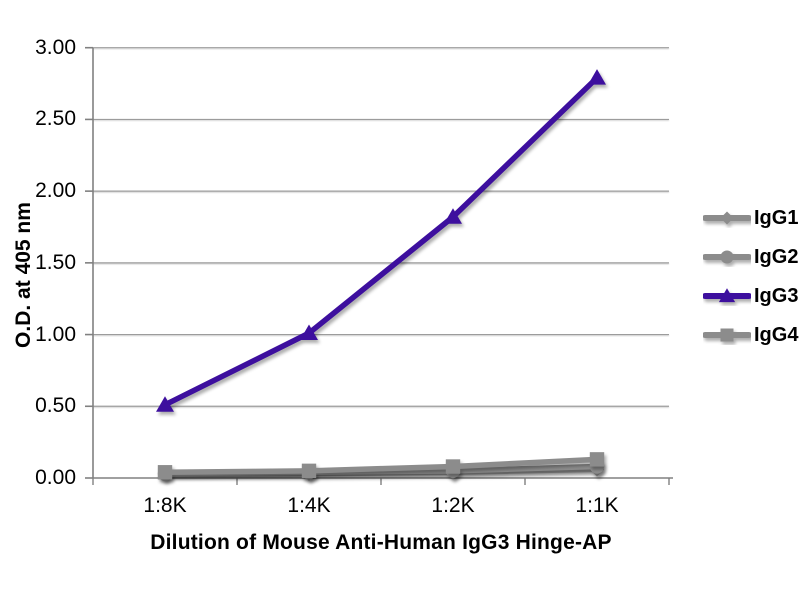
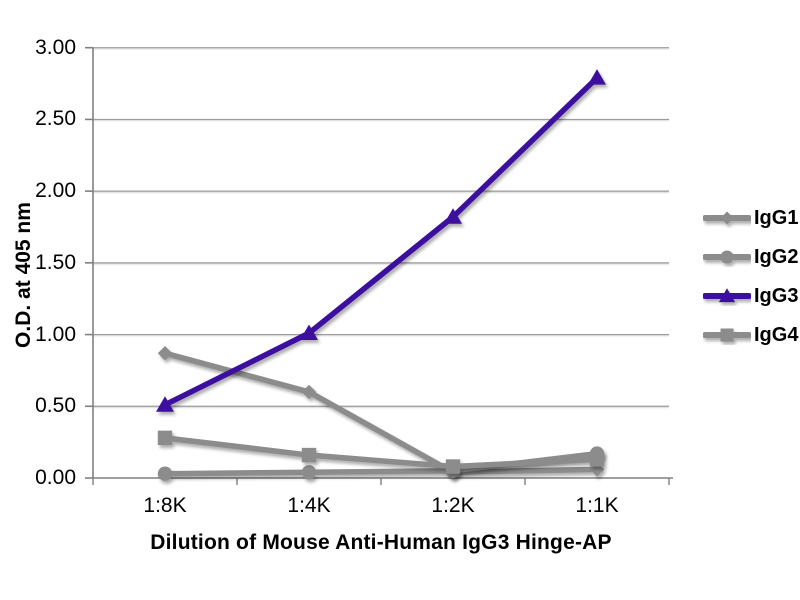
IgG1/1:8K: 0.03 -> 0.87
IgG4/1:8K: 0.04 -> 0.28
IgG1/1:4K: 0.03 -> 0.60
IgG4/1:4K: 0.05 -> 0.16
IgG2/1:1K: 0.08 -> 0.17
